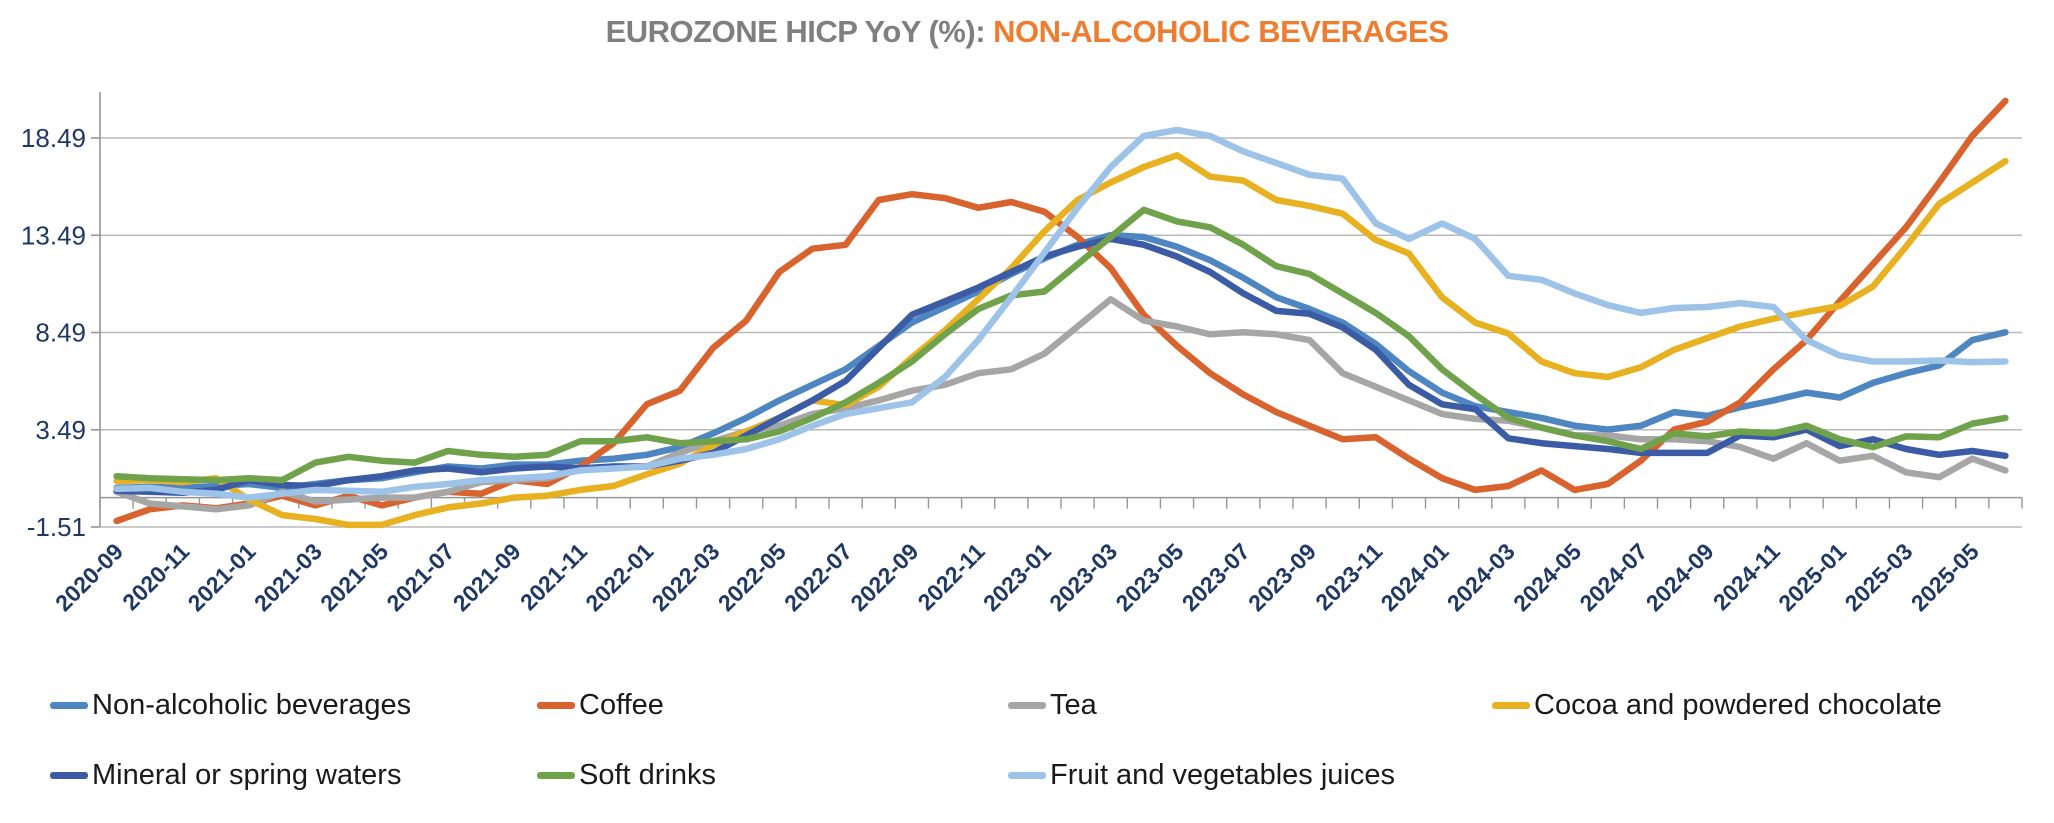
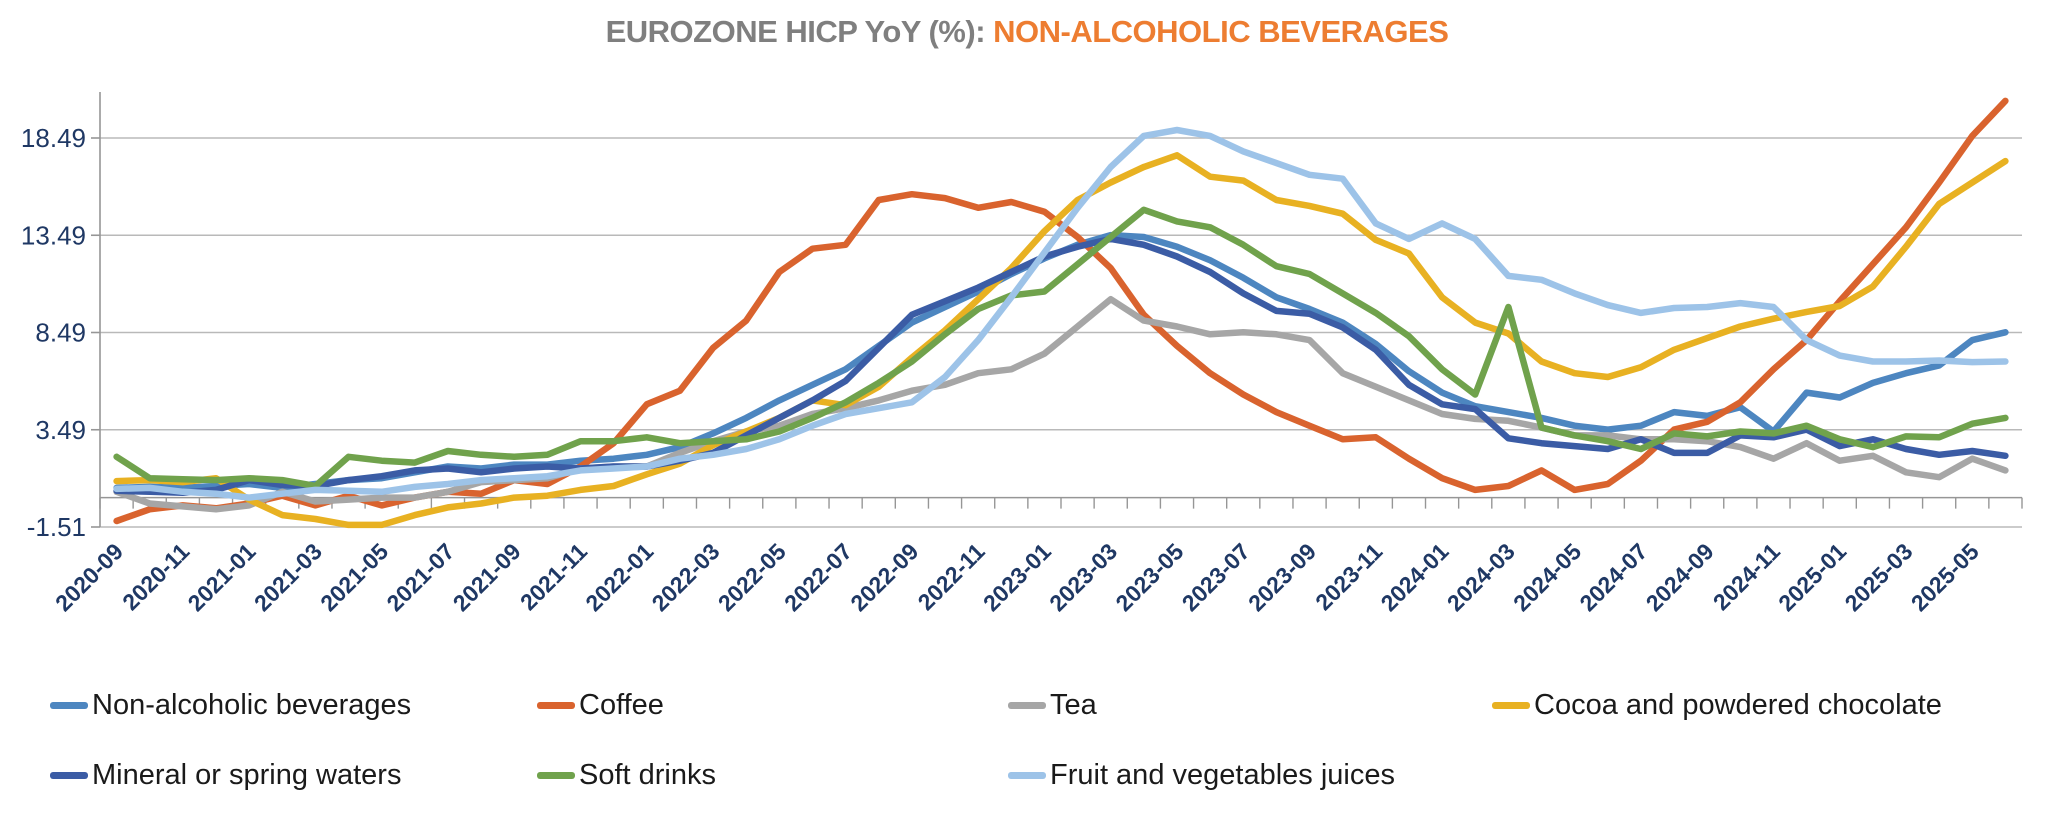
Soft drinks/2020-09: 1.1 -> 2.1
Soft drinks/2021-03: 1.8 -> 0.6
Soft drinks/2024-03: 4.1 -> 9.8
Mineral or spring waters/2024-07: 2.3 -> 3.0
Non-alcoholic beverages/2024-11: 5.0 -> 3.4
